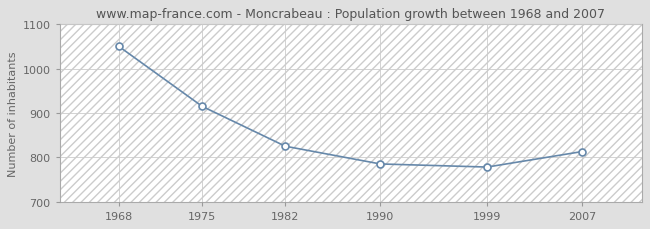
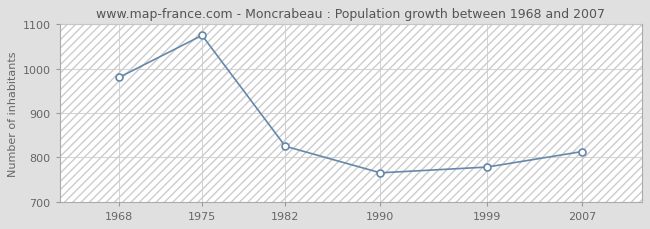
1968: 1050 -> 980
1975: 915 -> 1075
1990: 785 -> 765
